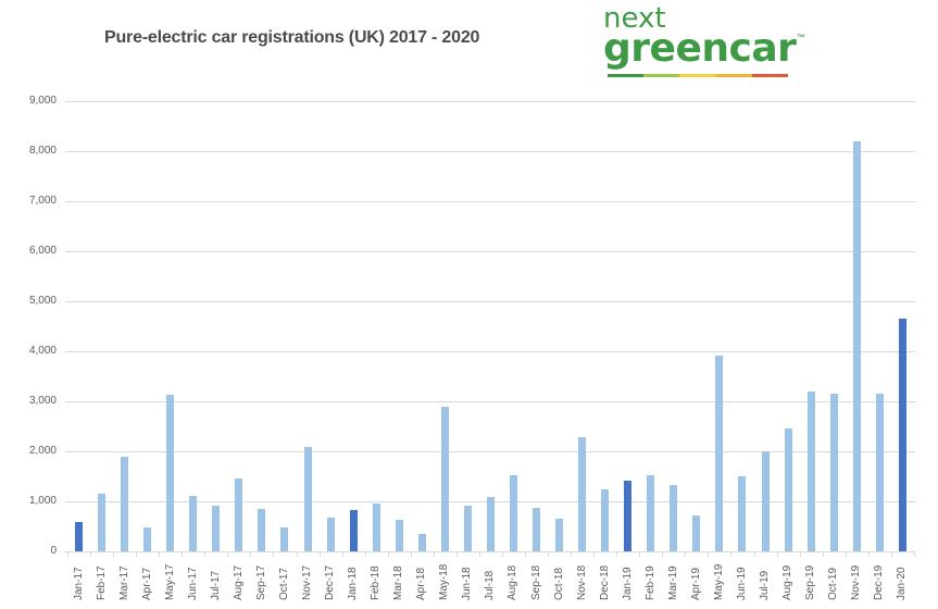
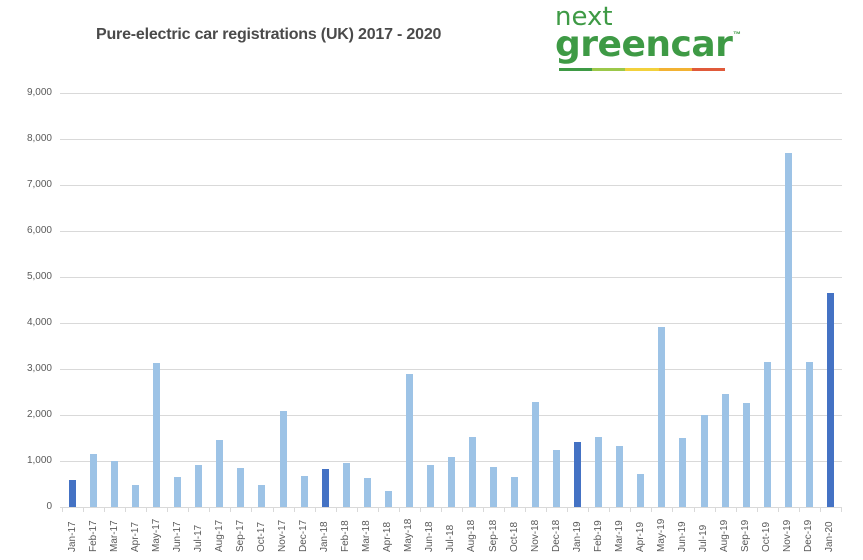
Mar-17: 1900 -> 1000
Jun-17: 1100 -> 600
Sep-19: 3200 -> 2300
Nov-19: 8200 -> 7700
